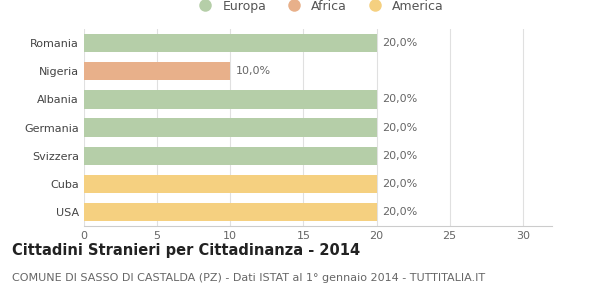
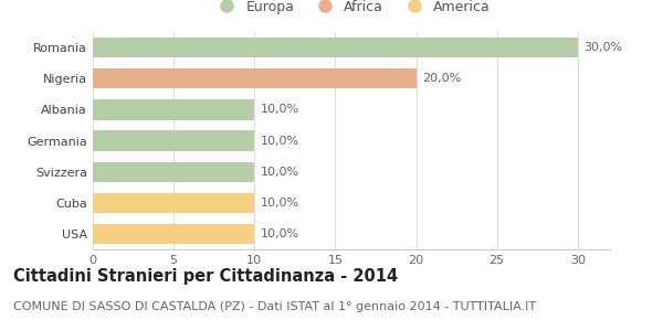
Romania: 20,0% -> 30,0%
Nigeria: 10,0% -> 20,0%
Albania: 20,0% -> 10,0%
Germania: 20,0% -> 10,0%
Svizzera: 20,0% -> 10,0%
Cuba: 20,0% -> 10,0%
USA: 20,0% -> 10,0%
